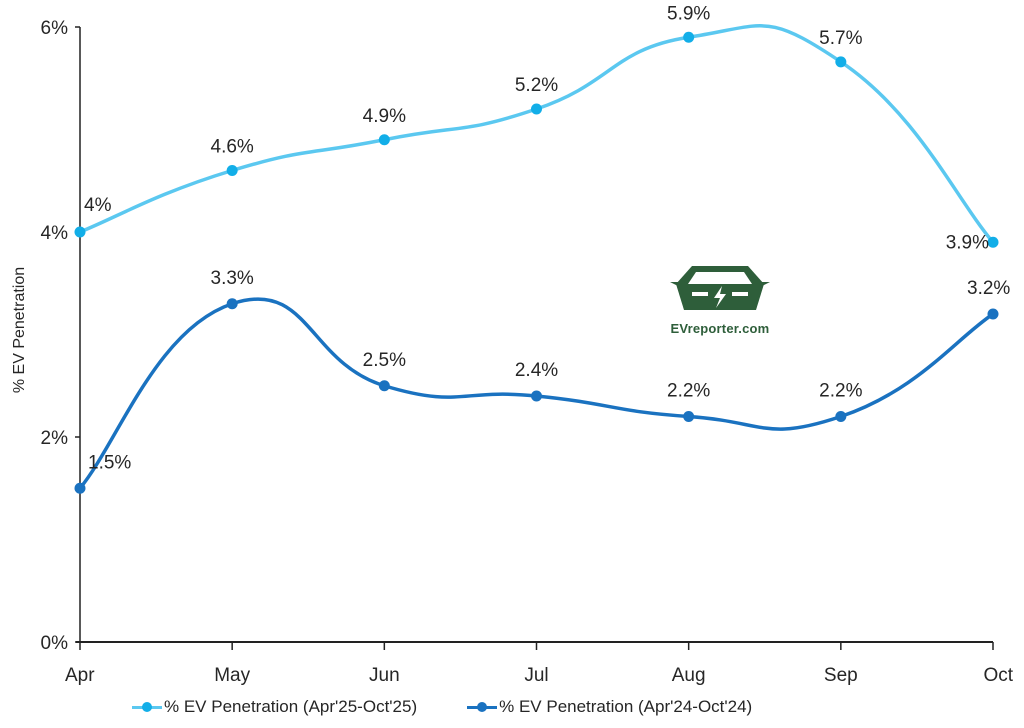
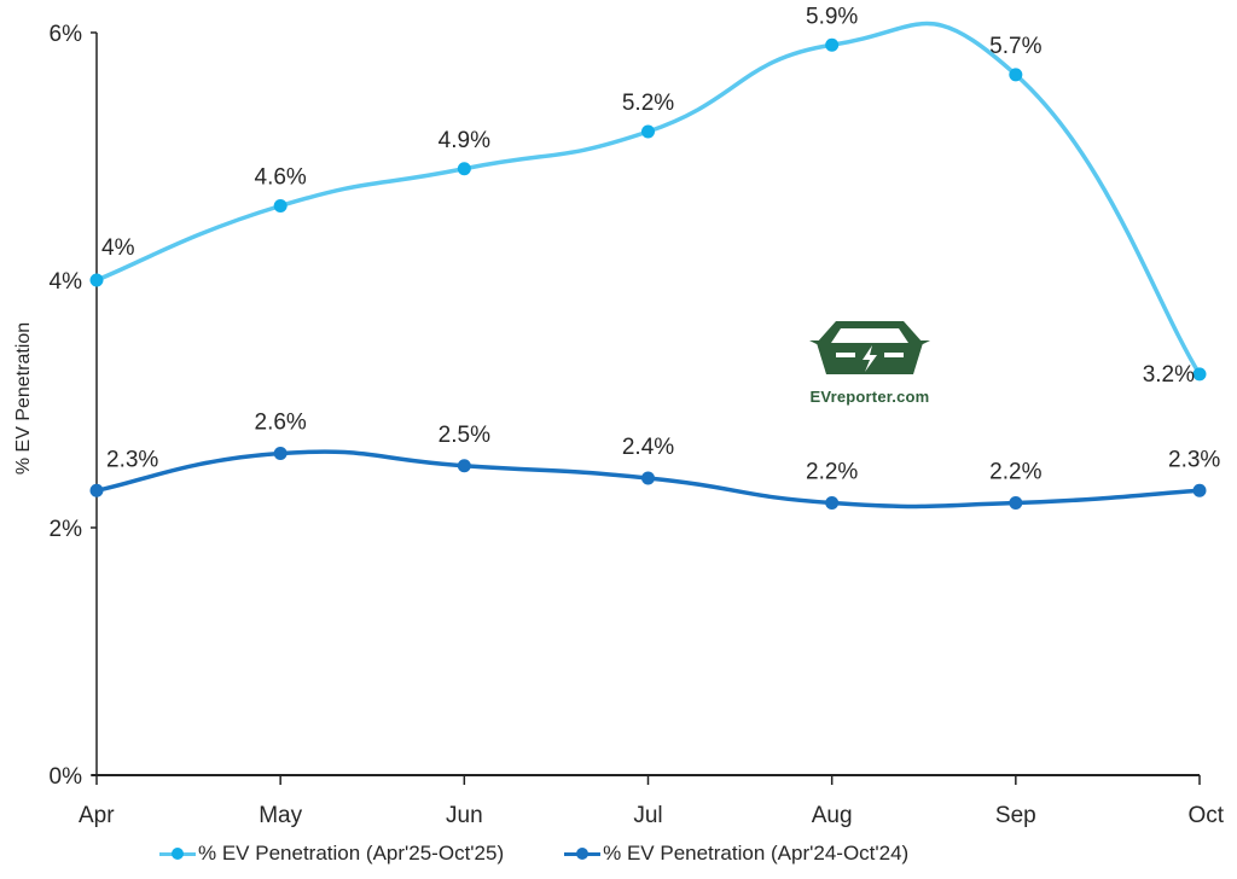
% EV Penetration (Apr'24-Oct'24)/Apr: 1.5% -> 2.3%
% EV Penetration (Apr'24-Oct'24)/May: 3.3% -> 2.6%
% EV Penetration (Apr'25-Oct'25)/Oct: 3.9% -> 3.2%
% EV Penetration (Apr'24-Oct'24)/Oct: 3.2% -> 2.3%
